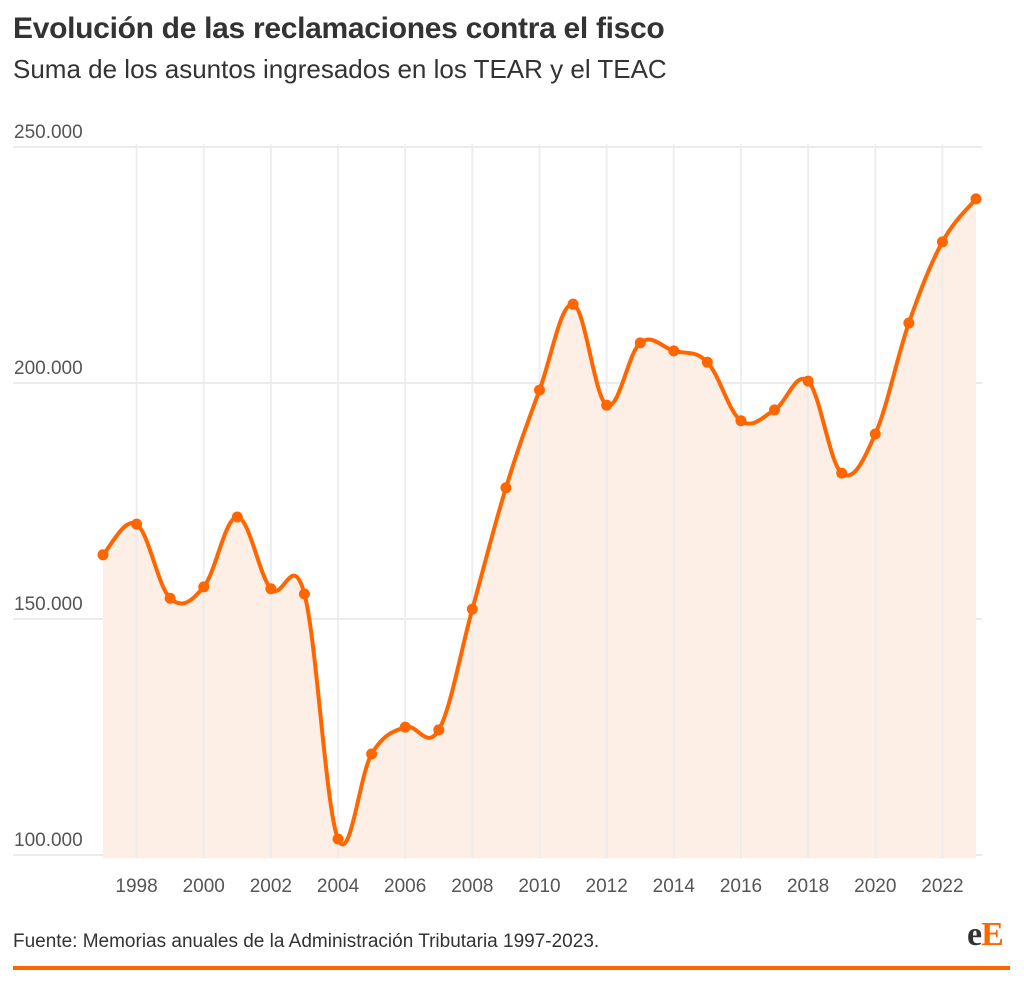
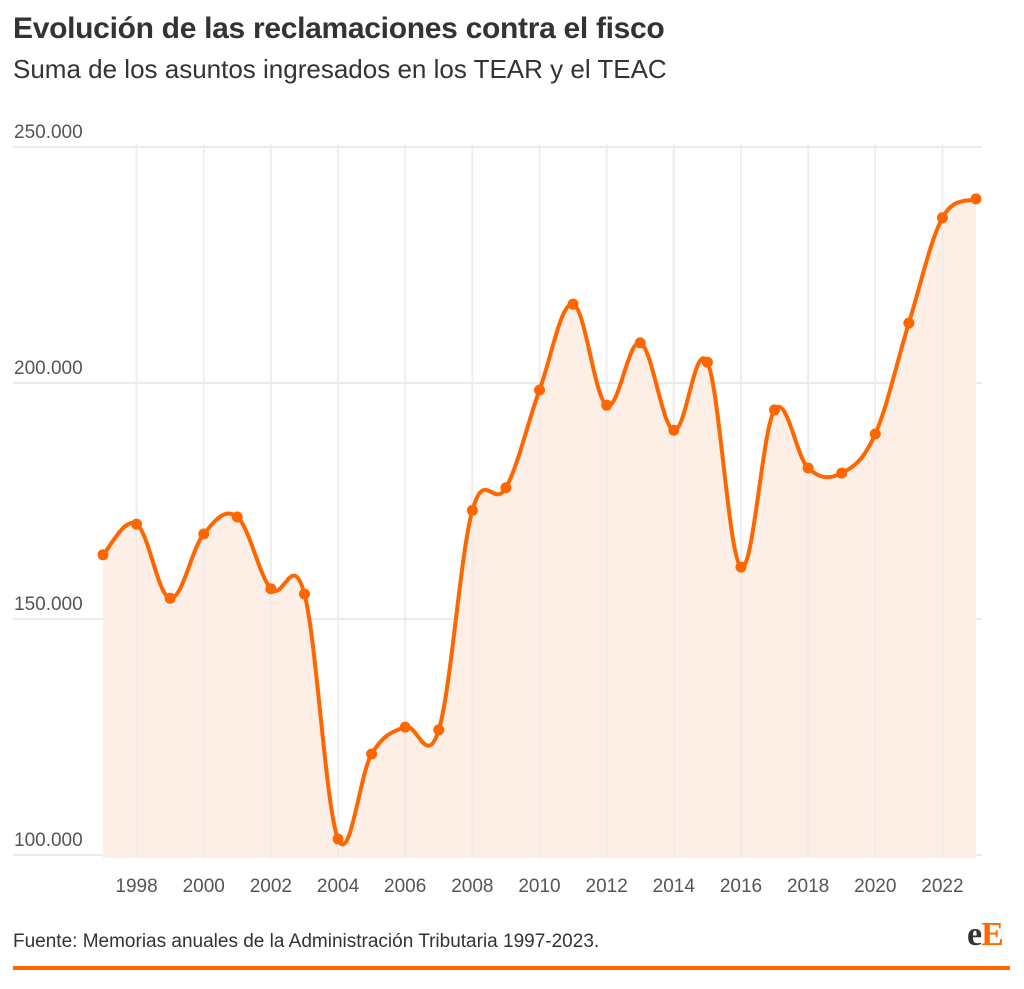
2000: 157000 -> 168000
2008: 152000 -> 173000
2014: 207000 -> 190000
2016: 192000 -> 161000
2018: 200000 -> 182000
2022: 230000 -> 235000
